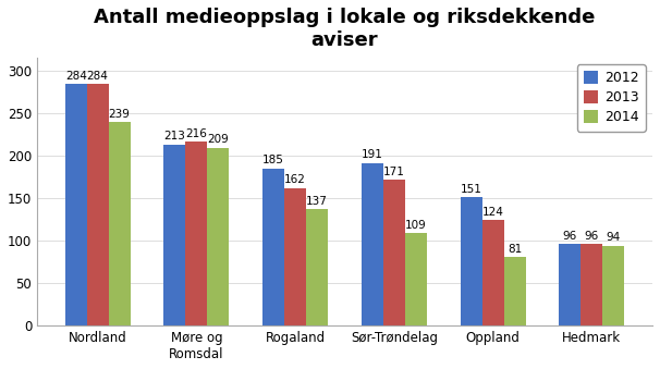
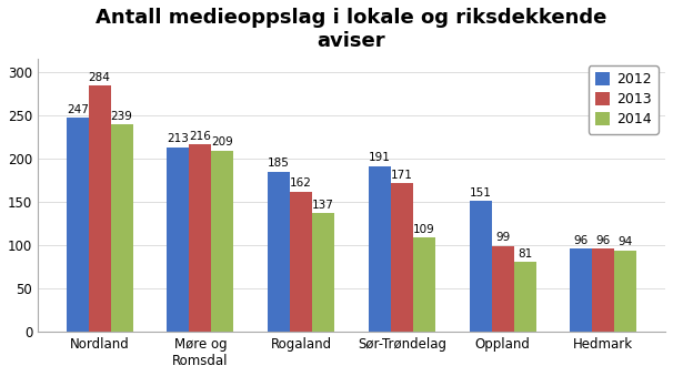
2012/Nordland: 284 -> 247
2013/Oppland: 124 -> 99
